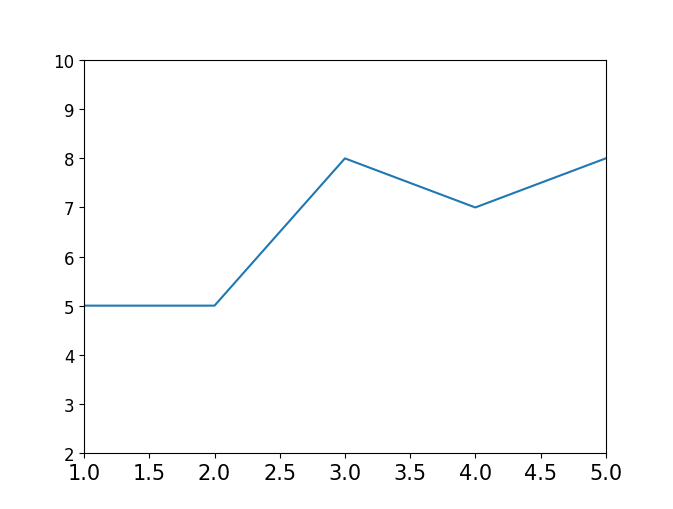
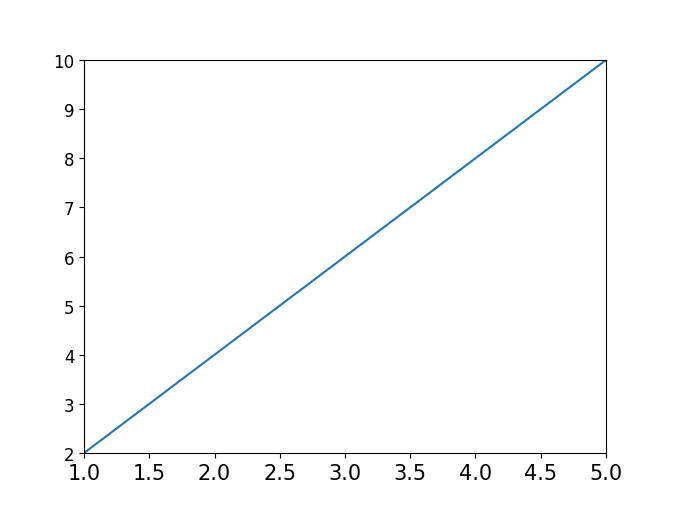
1.0: 5 -> 2
2.0: 5 -> 4
3.0: 8 -> 6
4.0: 7 -> 8
5.0: 8 -> 10
